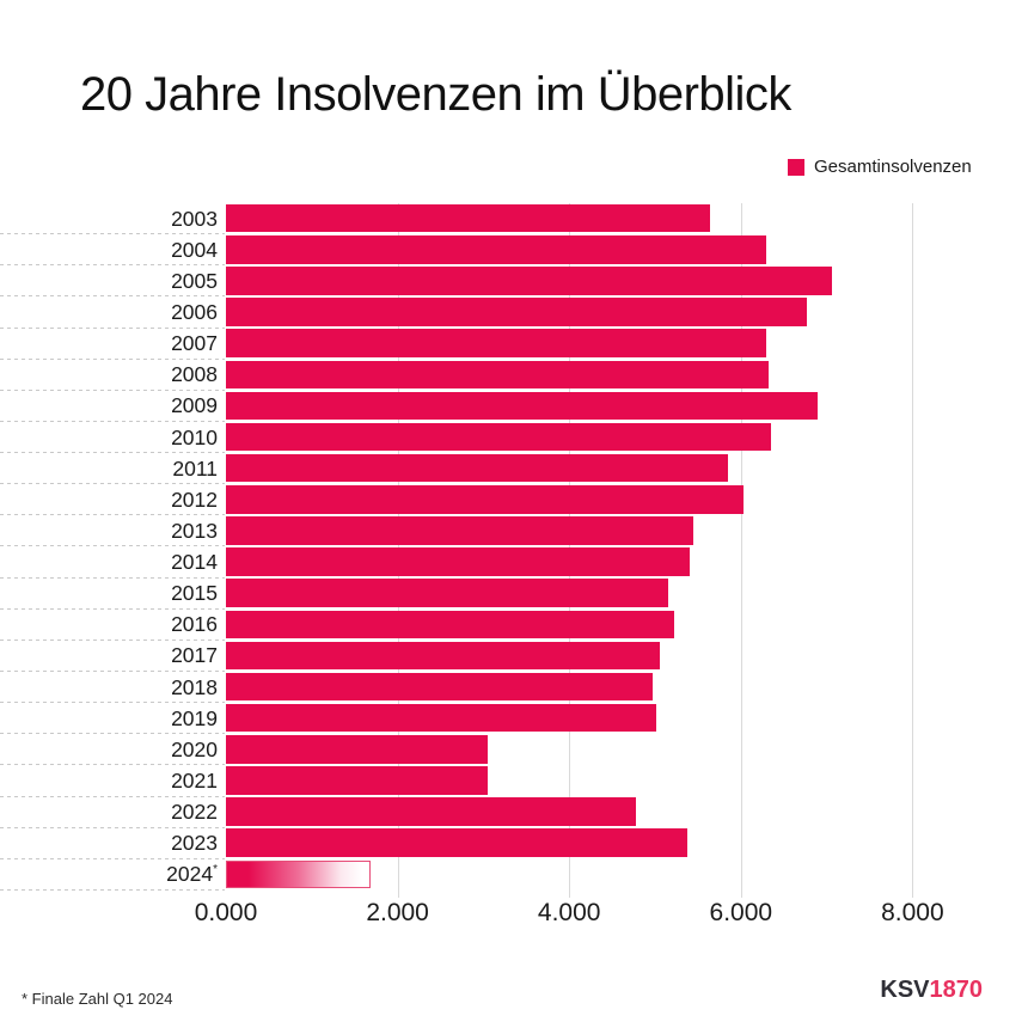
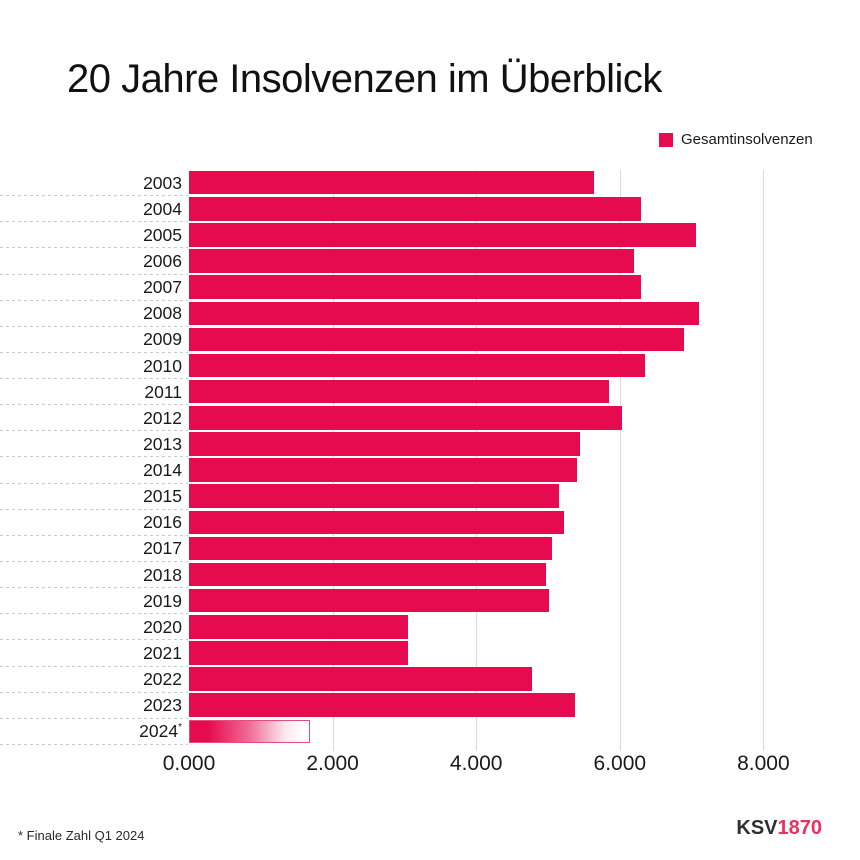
2006: 6800 -> 6200
2008: 6300 -> 7100
